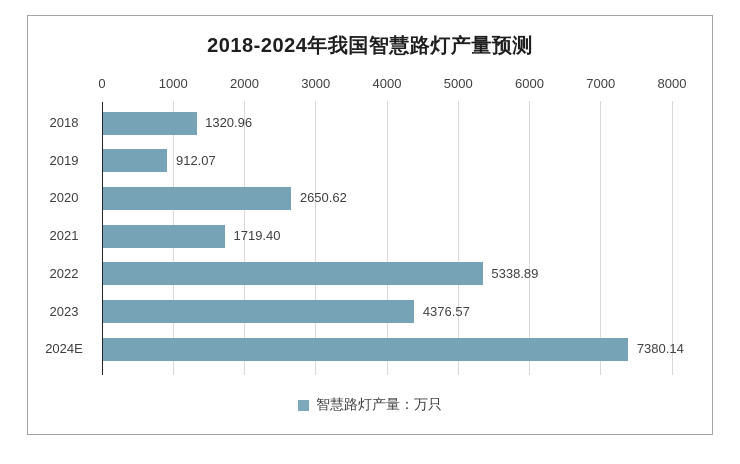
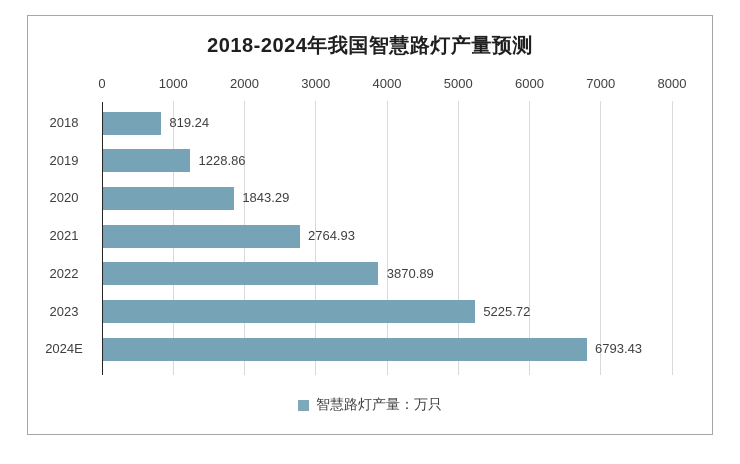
2018: 1320.96 -> 819.24
2019: 912.07 -> 1228.86
2020: 2650.62 -> 1843.29
2021: 1719.40 -> 2764.93
2022: 5338.89 -> 3870.89
2023: 4376.57 -> 5225.72
2024E: 7380.14 -> 6793.43
